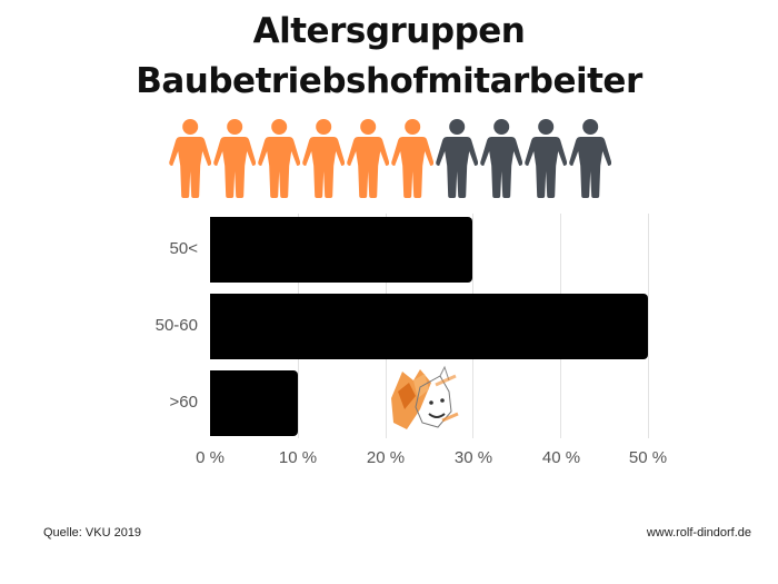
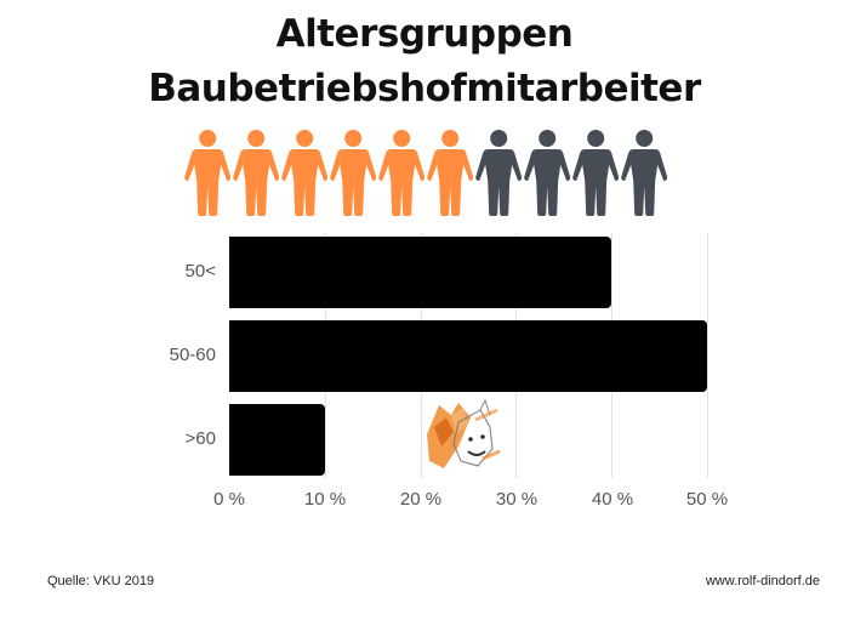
50<: 30% -> 40%
